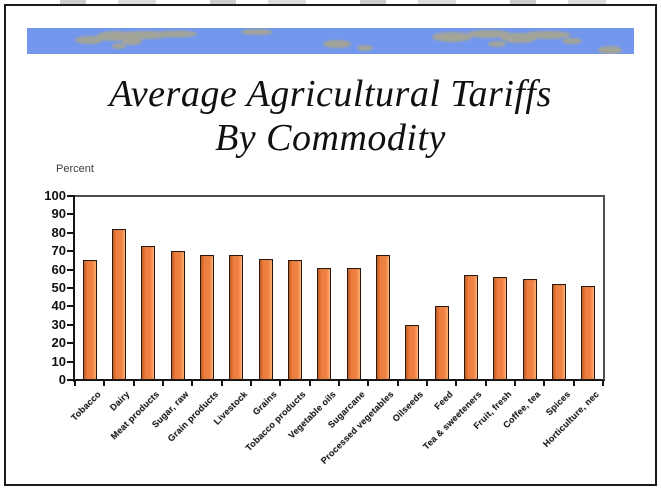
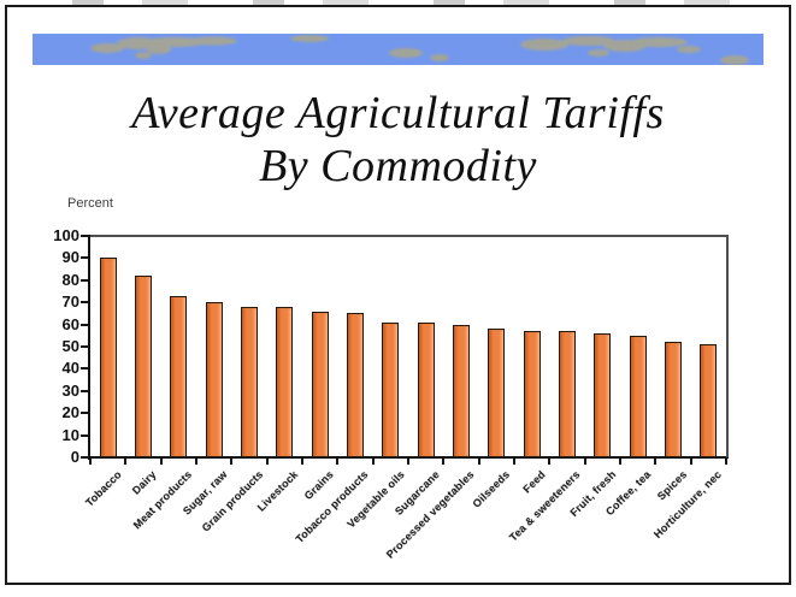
Tobacco: 65 -> 90
Processed vegetables: 68 -> 60
Oilseeds: 30 -> 58
Feed: 40 -> 57
